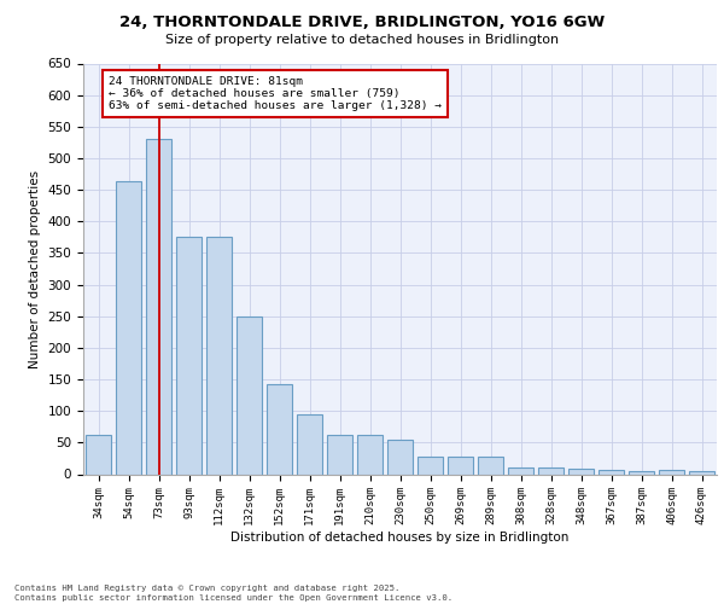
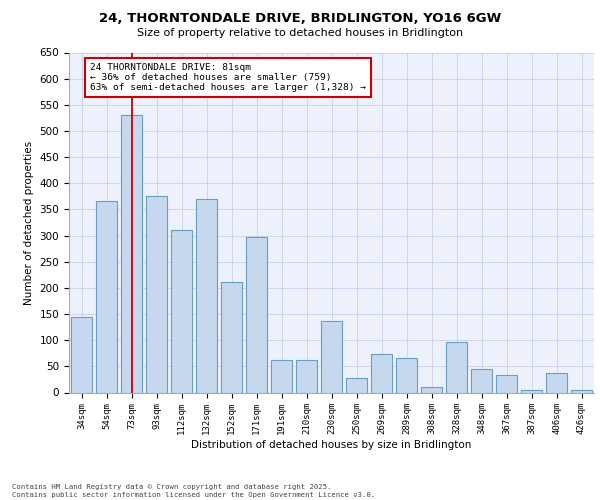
34sqm: 62 -> 144
54sqm: 463 -> 366
112sqm: 375 -> 310
132sqm: 250 -> 370
152sqm: 143 -> 212
171sqm: 94 -> 298
230sqm: 55 -> 136
269sqm: 28 -> 74
289sqm: 28 -> 66
328sqm: 11 -> 96
348sqm: 8 -> 44
367sqm: 7 -> 34
406sqm: 7 -> 38
